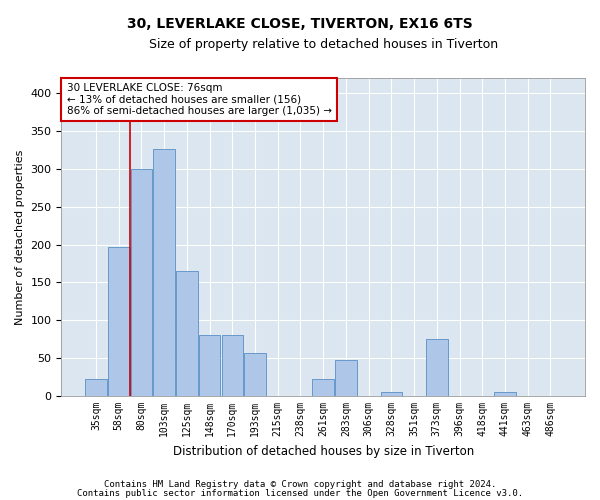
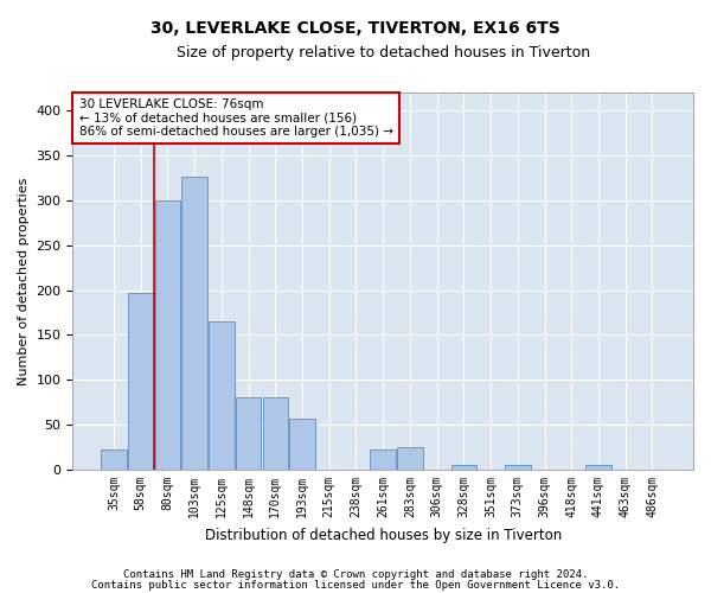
283sqm: 48 -> 25
373sqm: 76 -> 6
